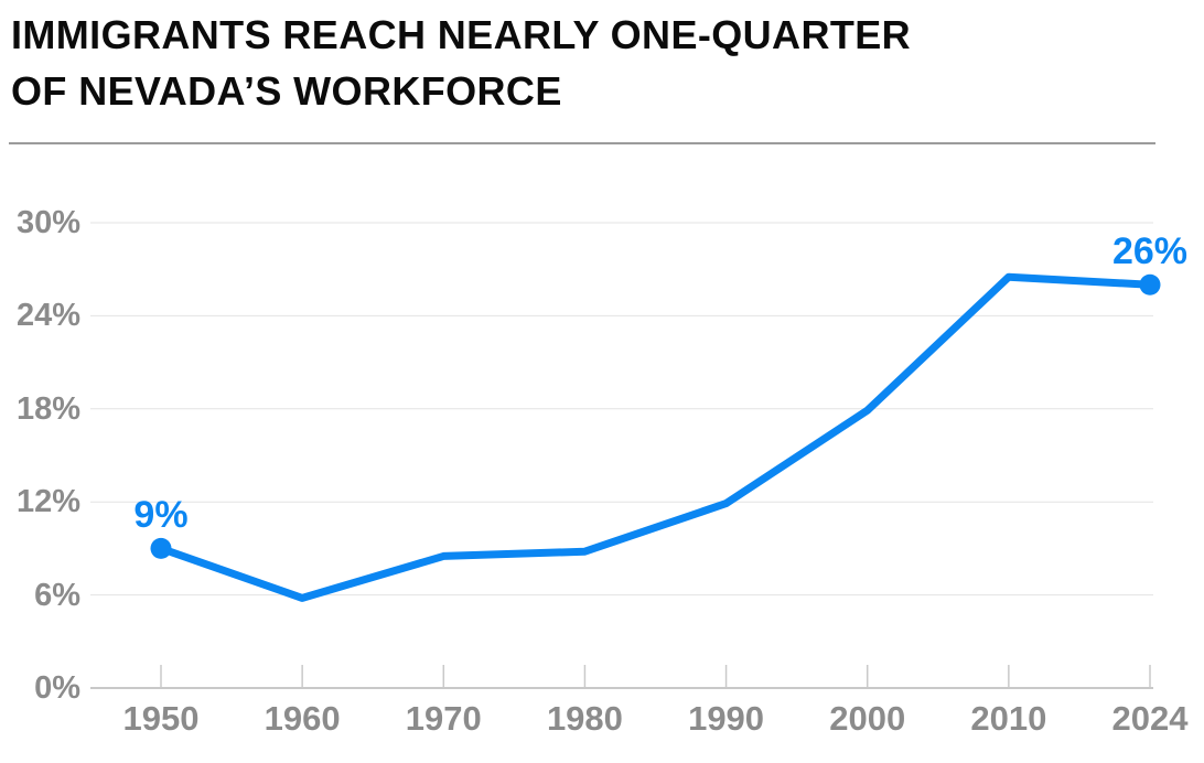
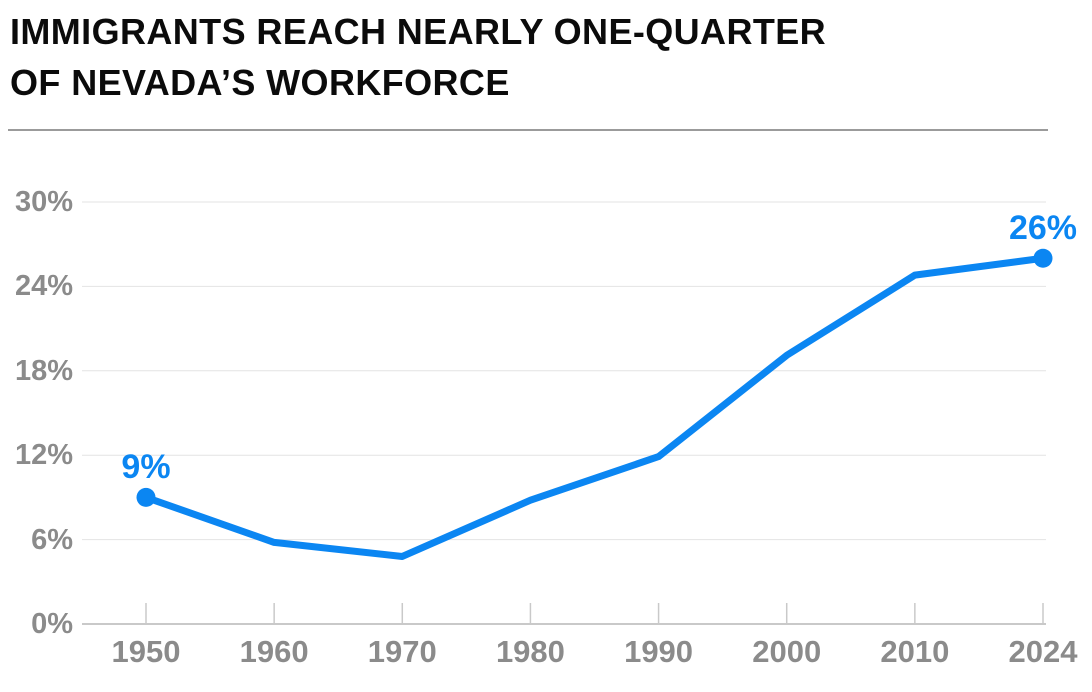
1970: 8.5% -> 4.8%
2000: 17.9% -> 19.1%
2010: 26.5% -> 24.8%
